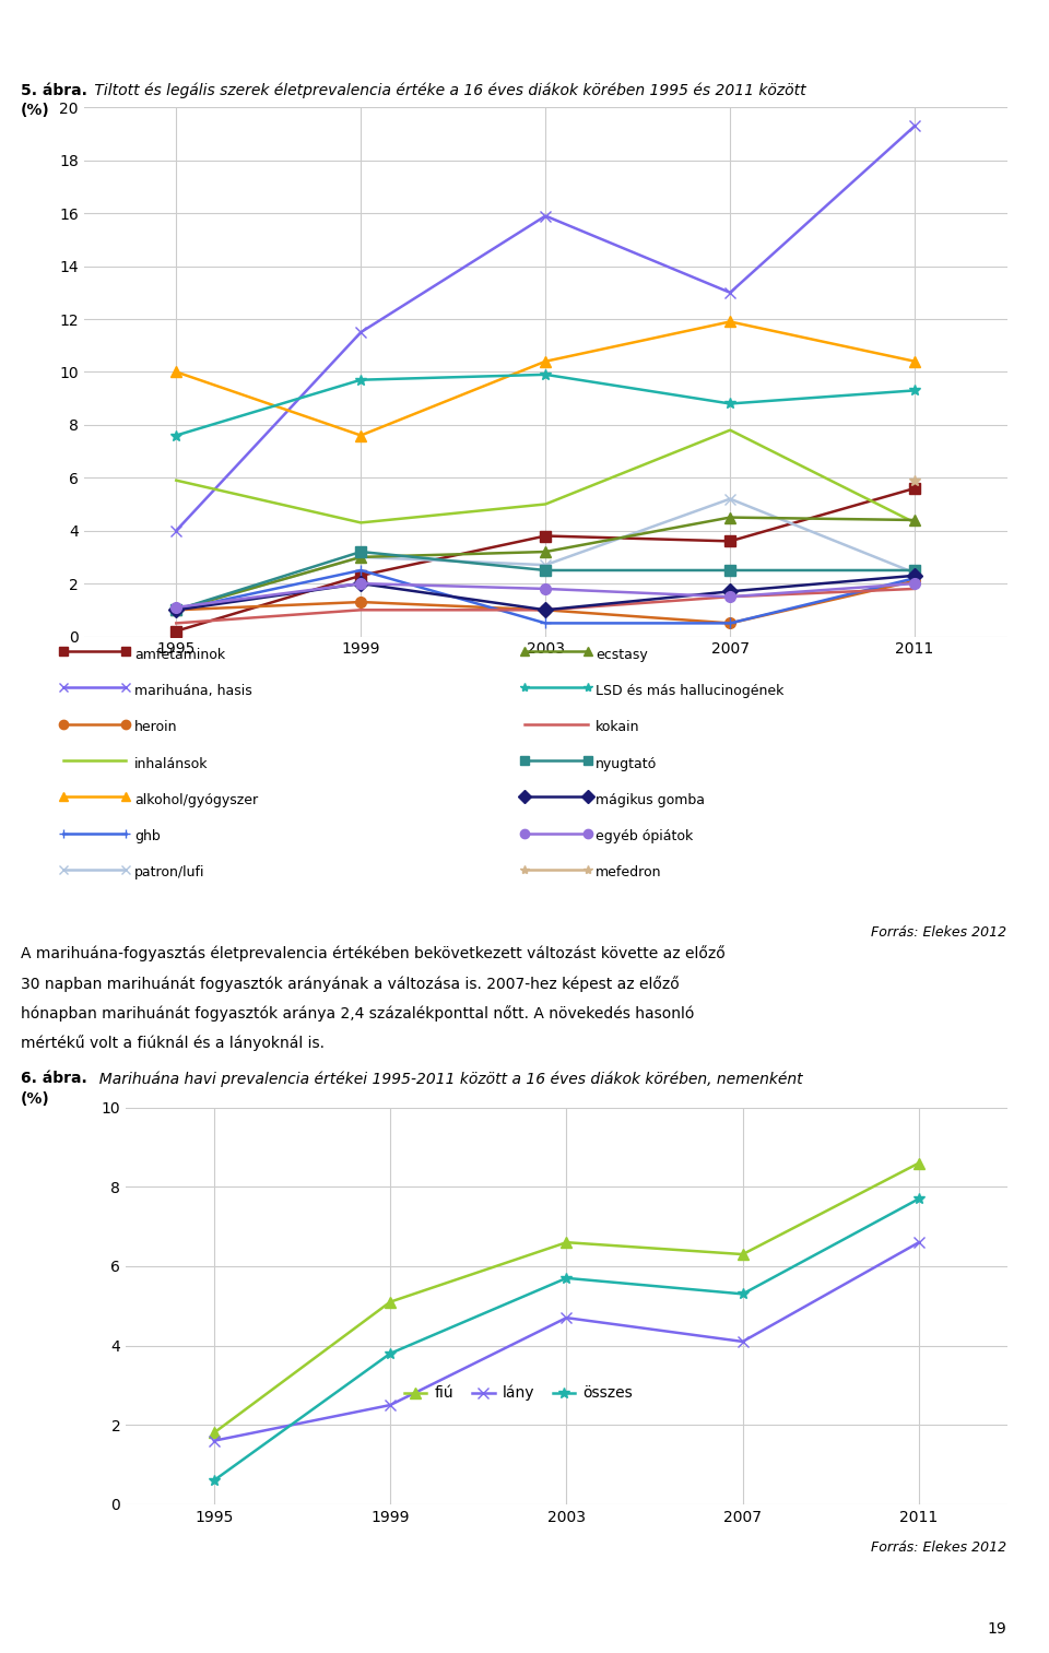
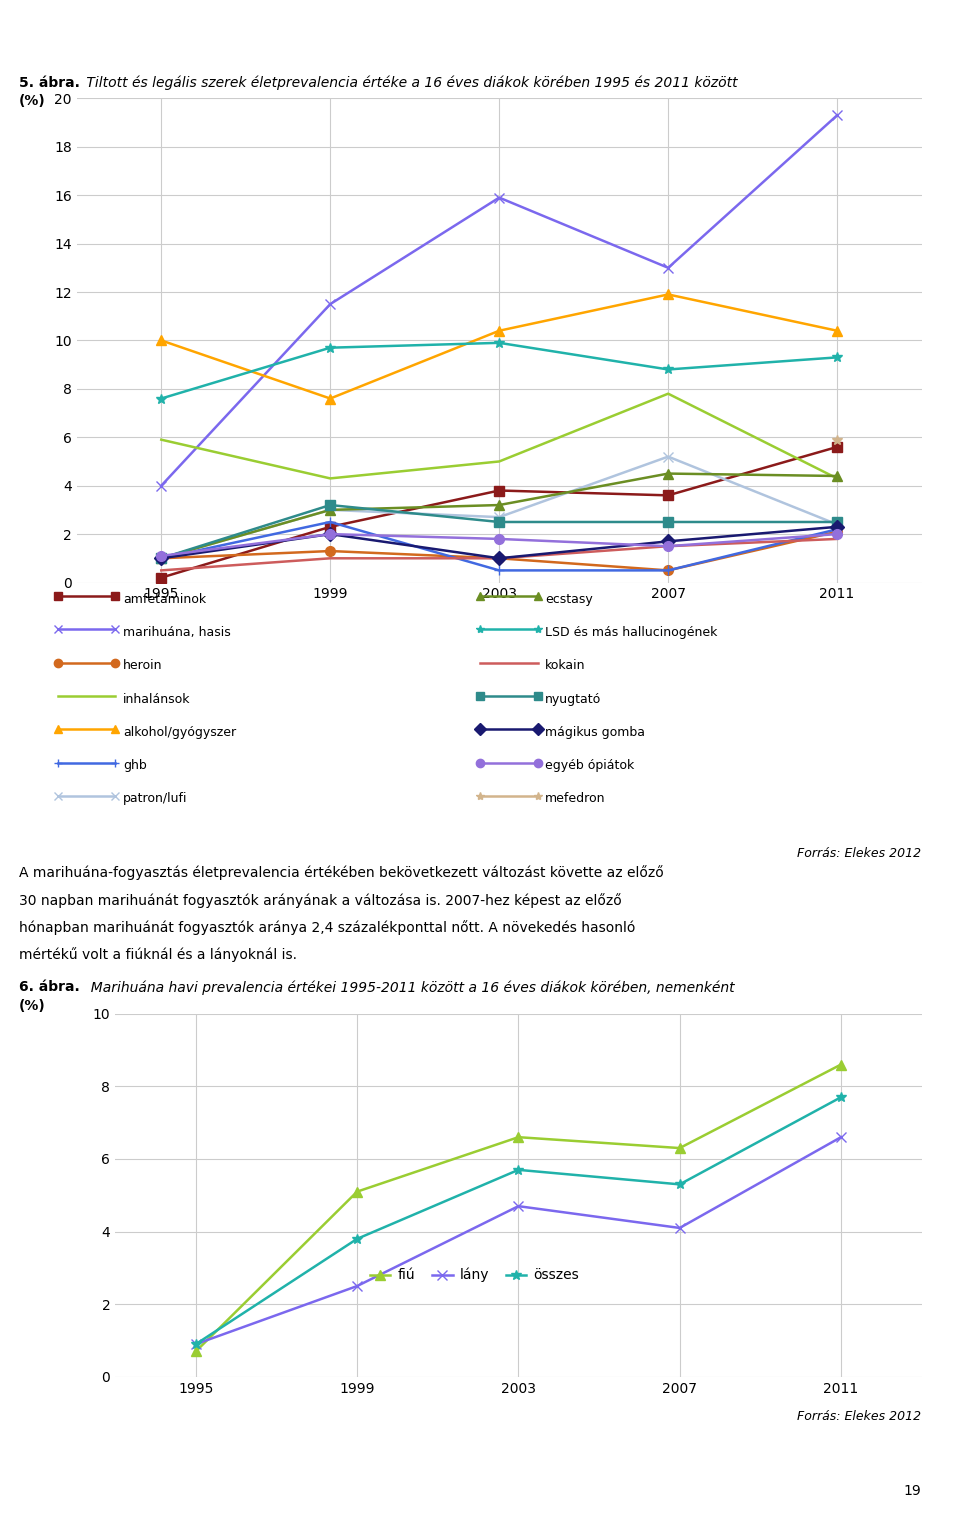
fiú/1995: 1.8 -> 0.7
lány/1995: 1.6 -> 0.9
összes/1995: 0.6 -> 0.9
